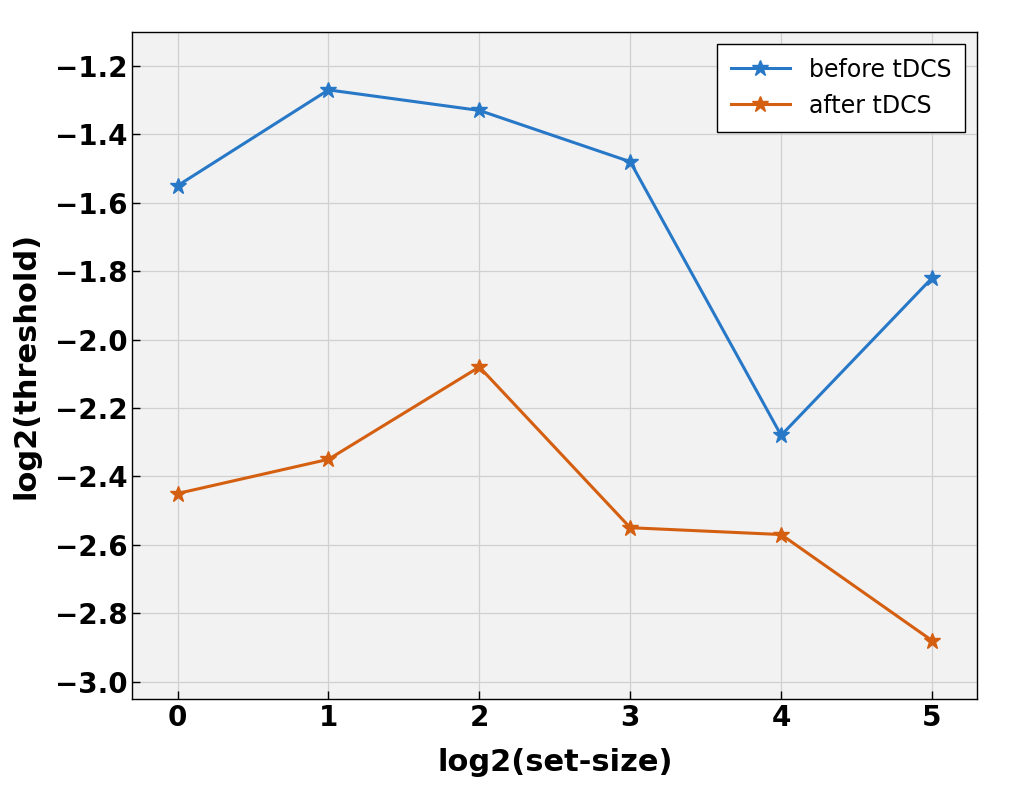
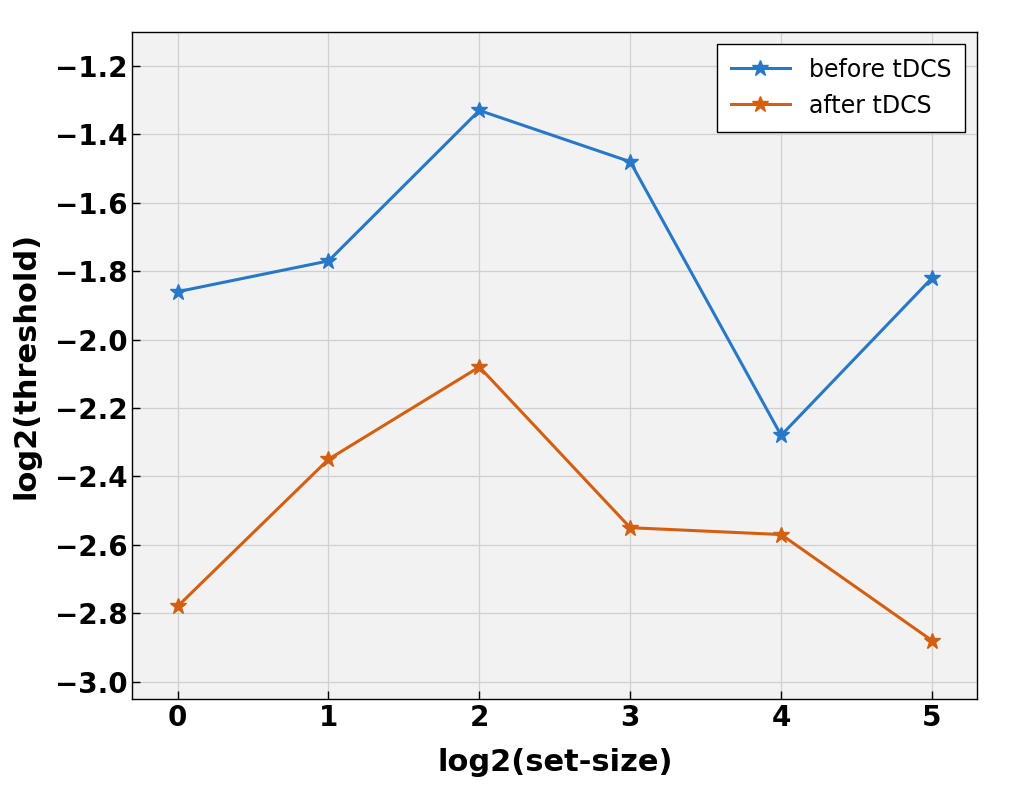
before tDCS/0: -1.55 -> -1.86
after tDCS/0: -2.45 -> -2.78
before tDCS/1: -1.27 -> -1.77
